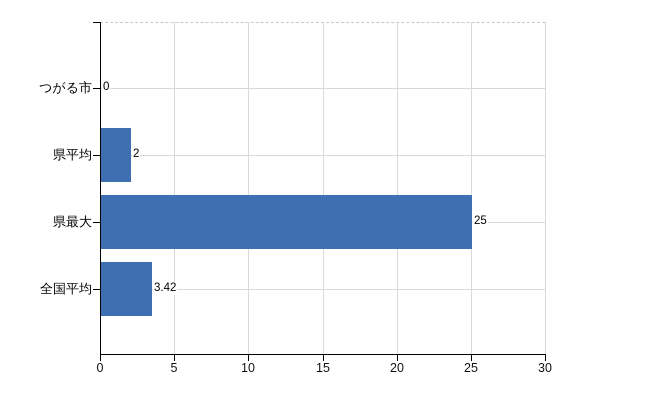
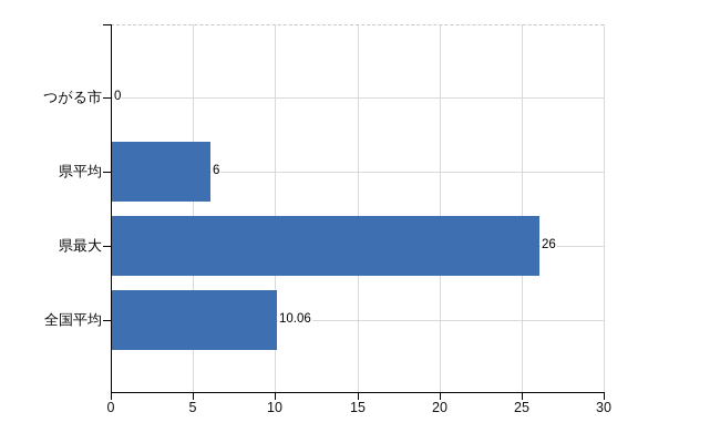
県平均: 2 -> 6
県最大: 25 -> 26
全国平均: 3.42 -> 10.06
